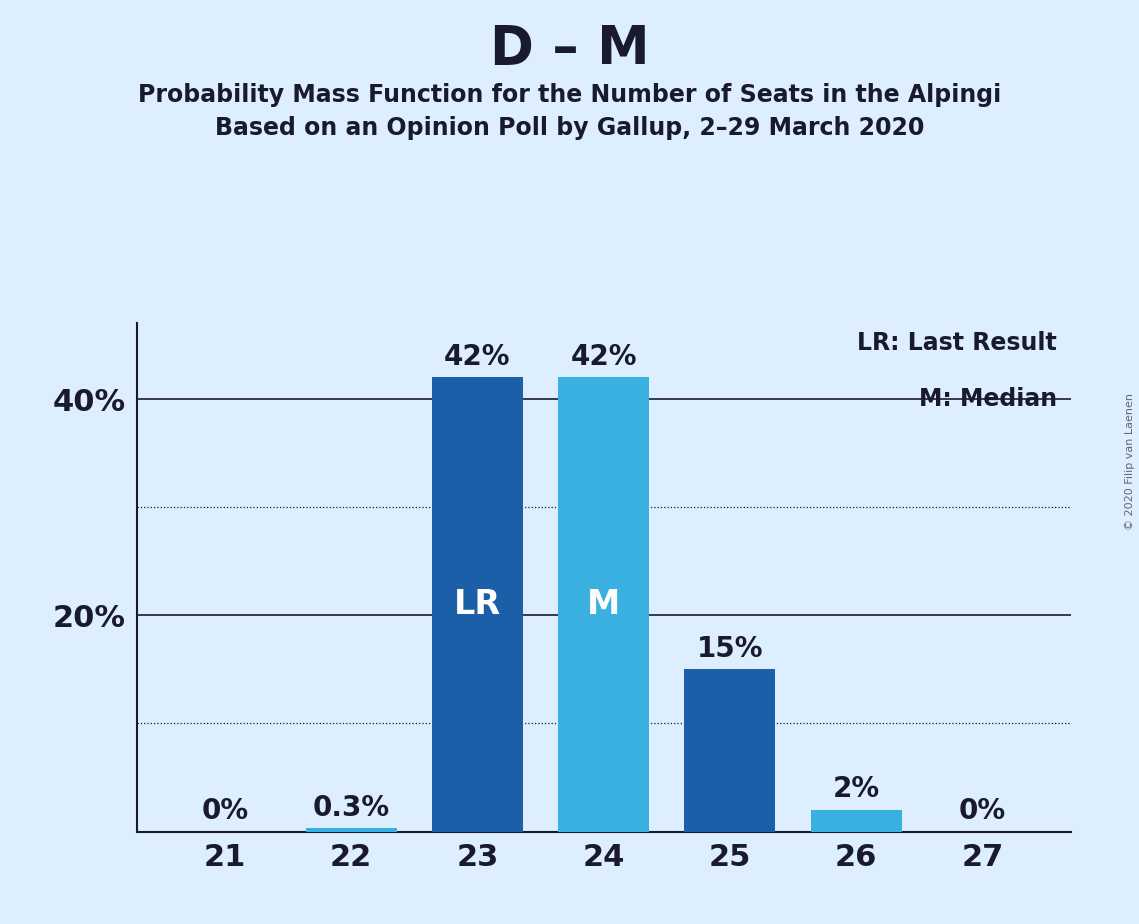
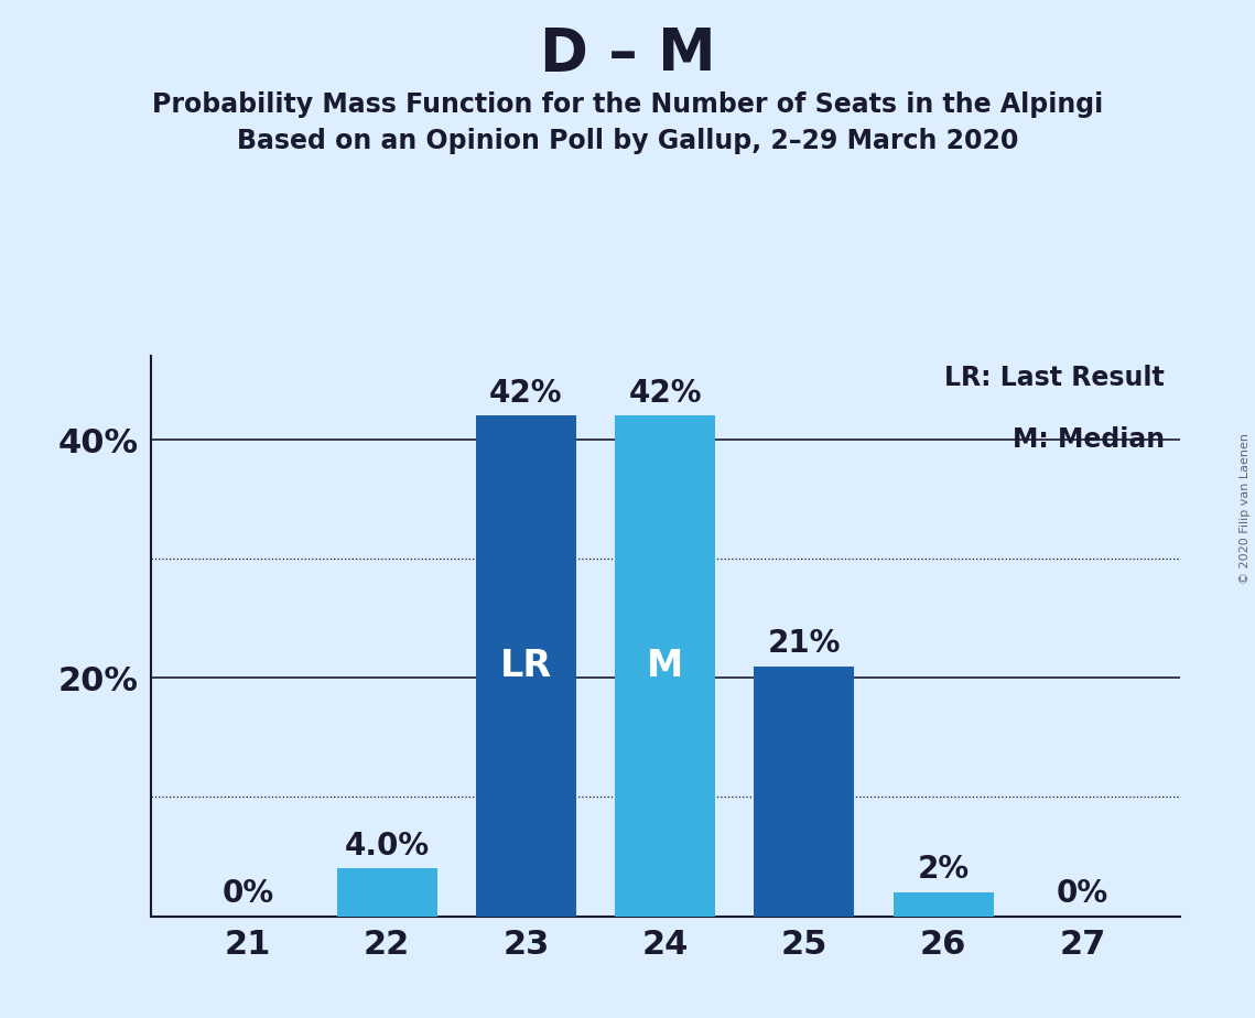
22: 0.3% -> 4.0%
25: 15% -> 21%
